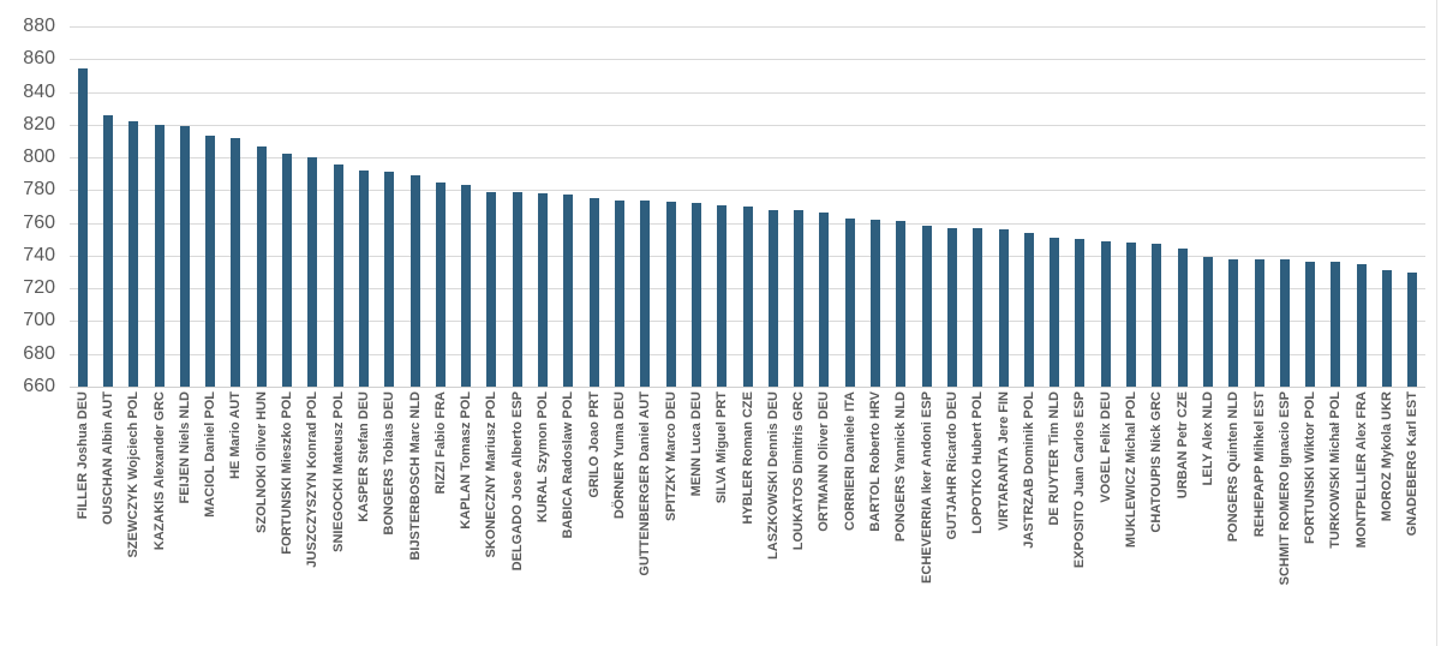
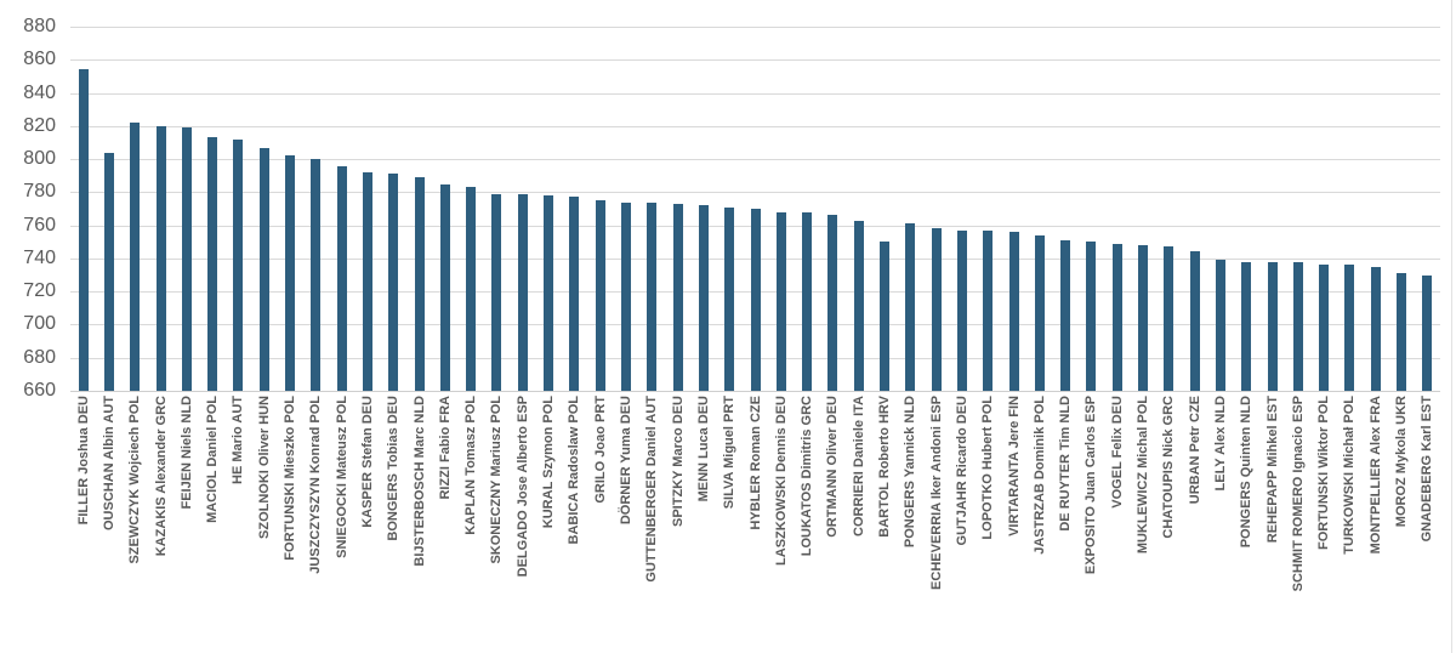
OUSCHAN Albin AUT: 826 -> 804
BARTOL Roberto HRV: 762 -> 750
